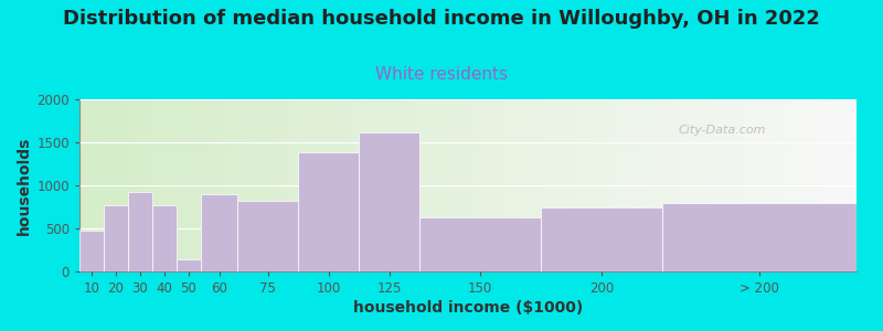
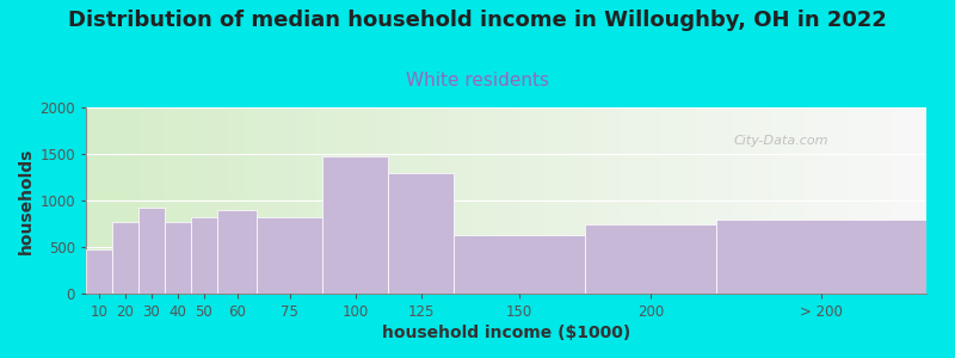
50: 140 -> 820
100: 1380 -> 1480
125: 1620 -> 1300
